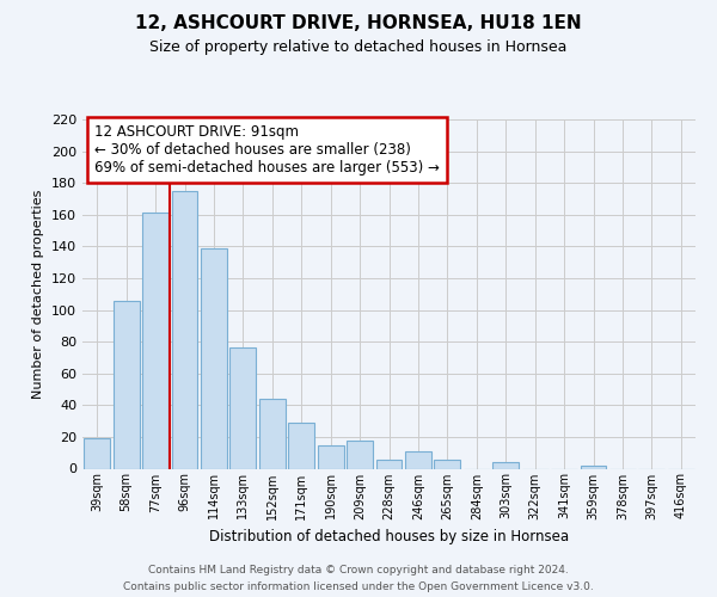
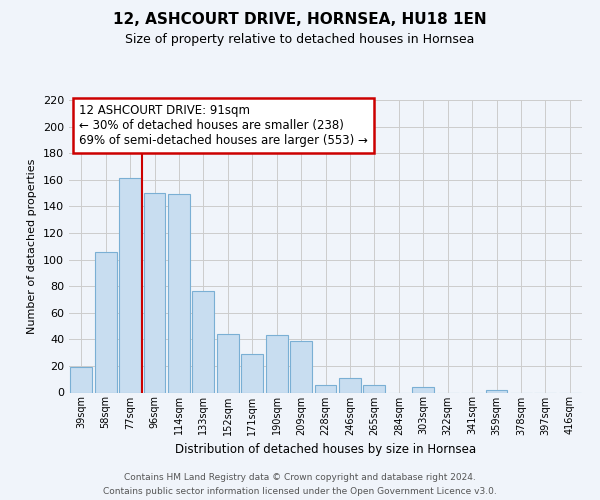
96sqm: 175 -> 150
114sqm: 139 -> 149
190sqm: 15 -> 43
209sqm: 18 -> 39
